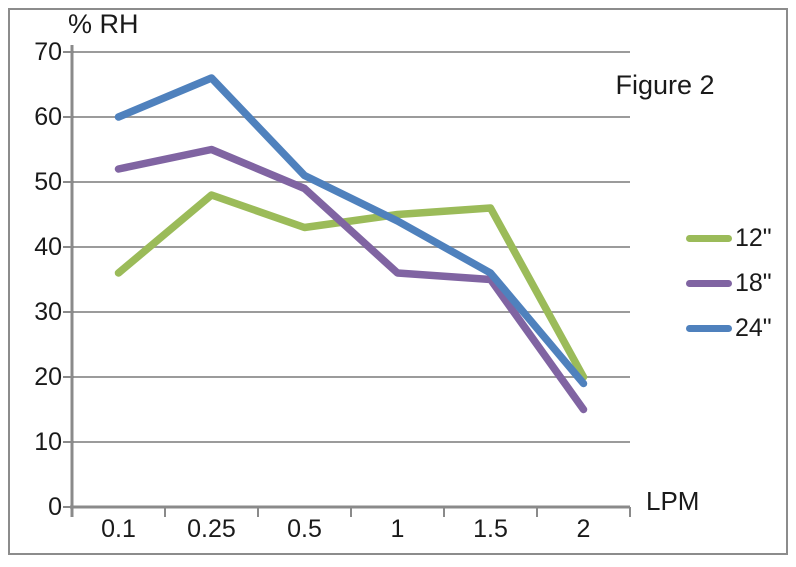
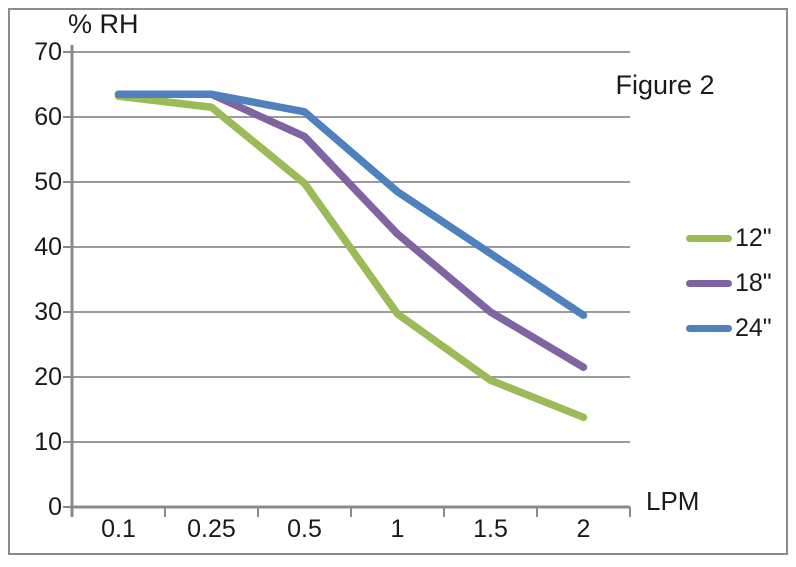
12"/0.1: 36 -> 63
18"/0.1: 52 -> 64
24"/0.1: 60 -> 64
12"/0.25: 48 -> 62
18"/0.25: 55 -> 64
24"/0.25: 66 -> 64
12"/0.5: 43 -> 50
18"/0.5: 49 -> 57
24"/0.5: 51 -> 61
12"/1: 45 -> 30
18"/1: 36 -> 42
24"/1: 44 -> 48
12"/1.5: 46 -> 20
18"/1.5: 35 -> 30
24"/1.5: 36 -> 39
12"/2: 20 -> 14
18"/2: 15 -> 22
24"/2: 19 -> 30
